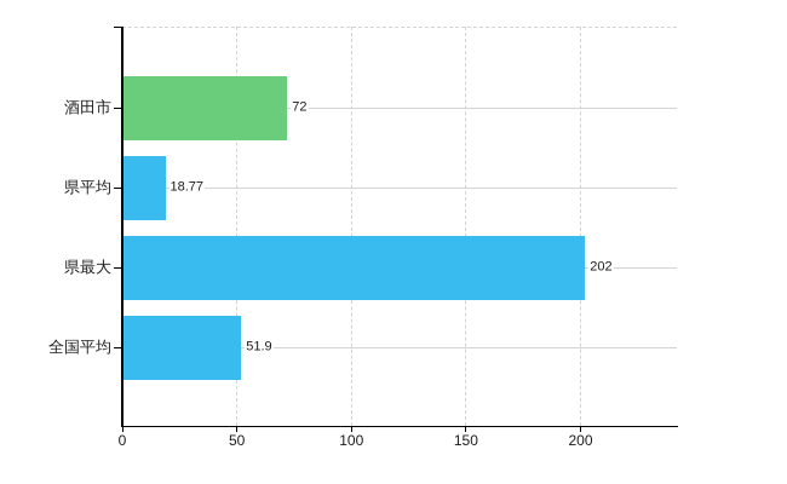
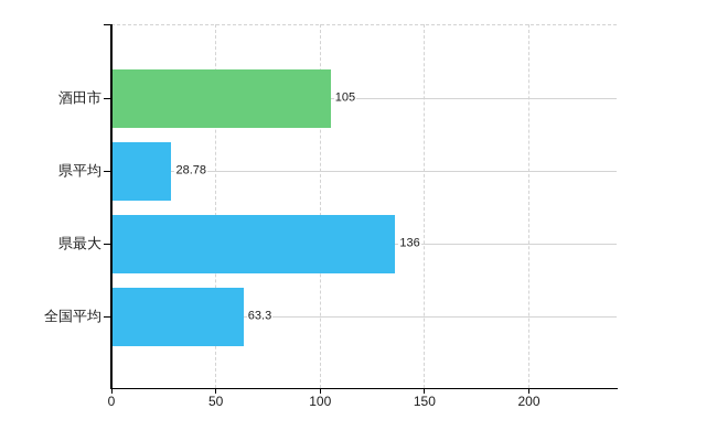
酒田市: 72 -> 105
県平均: 18.77 -> 28.78
県最大: 202 -> 136
全国平均: 51.9 -> 63.3
